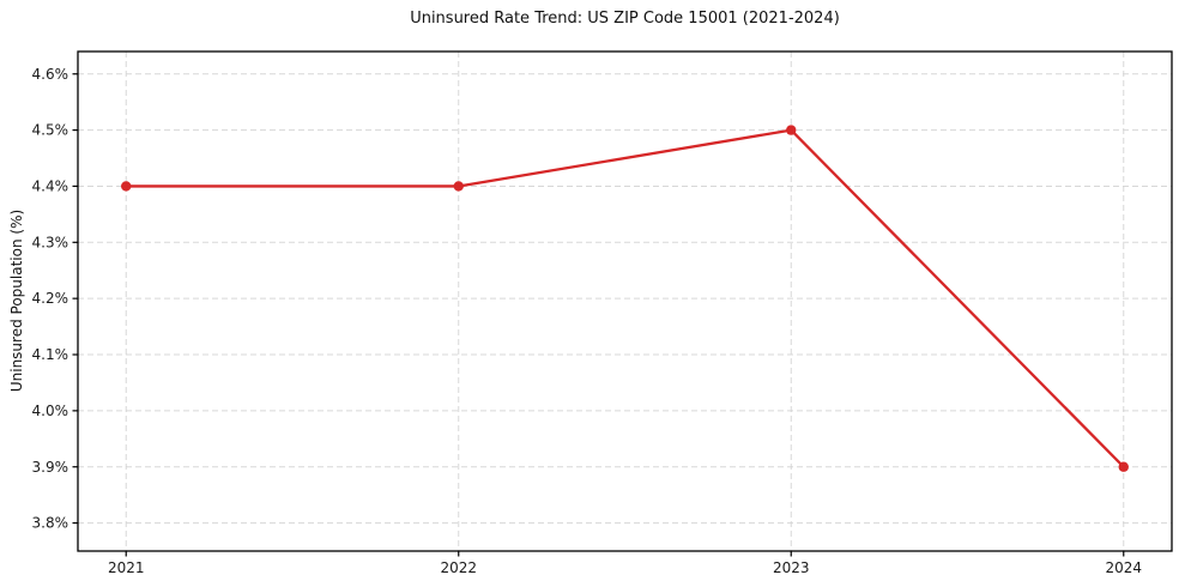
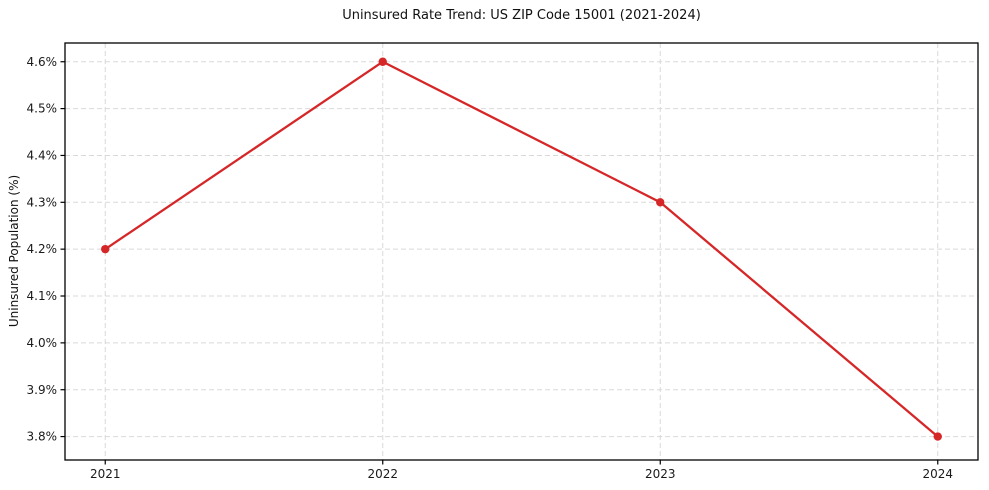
2021: 4.4% -> 4.2%
2022: 4.4% -> 4.6%
2023: 4.5% -> 4.3%
2024: 3.9% -> 3.8%
